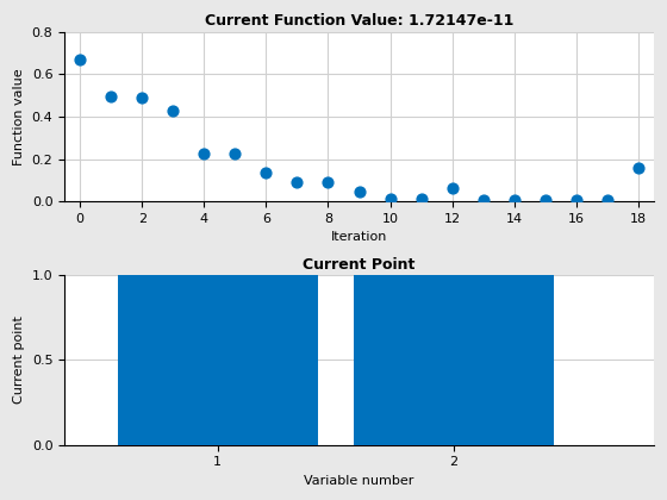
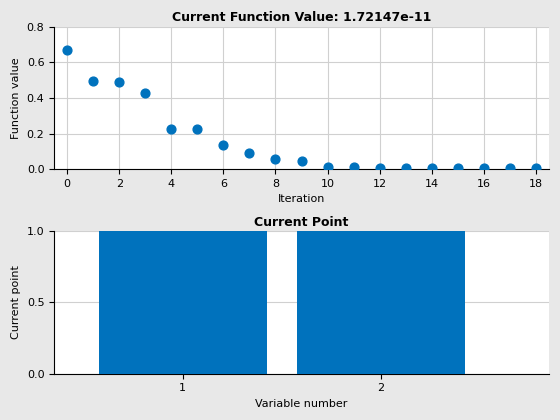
Current Function Value: 1.72147e-11/8: 0.09 -> 0.06
Current Function Value: 1.72147e-11/12: 0.06 -> 0.01
Current Function Value: 1.72147e-11/18: 0.16 -> 0.00
